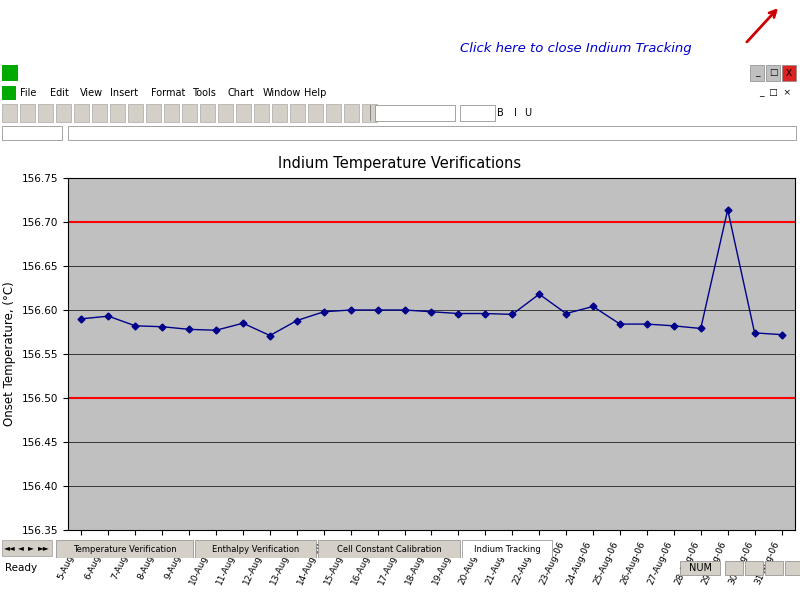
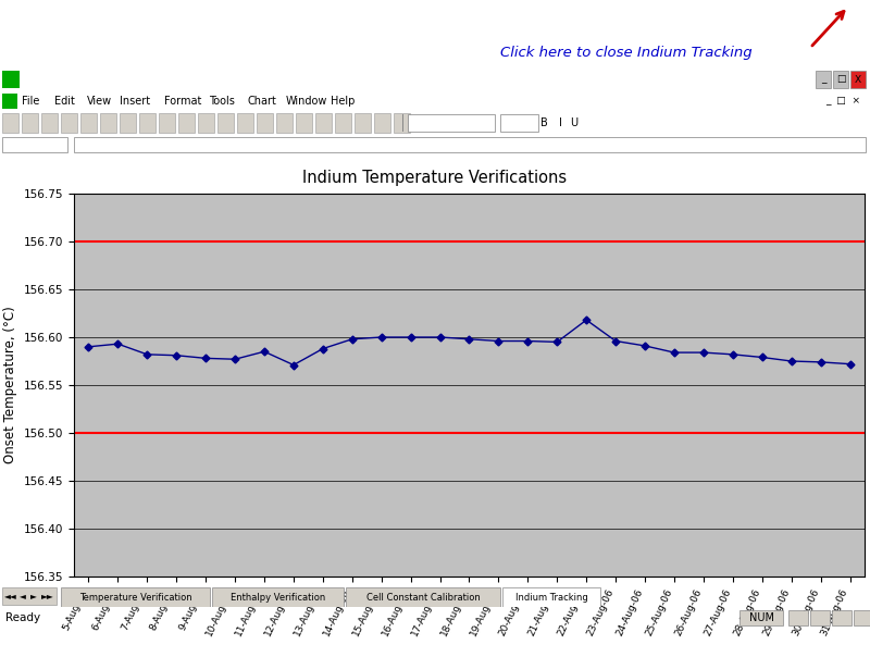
24-Aug-06: 156.604 -> 156.591
29-Aug-06: 156.714 -> 156.575
